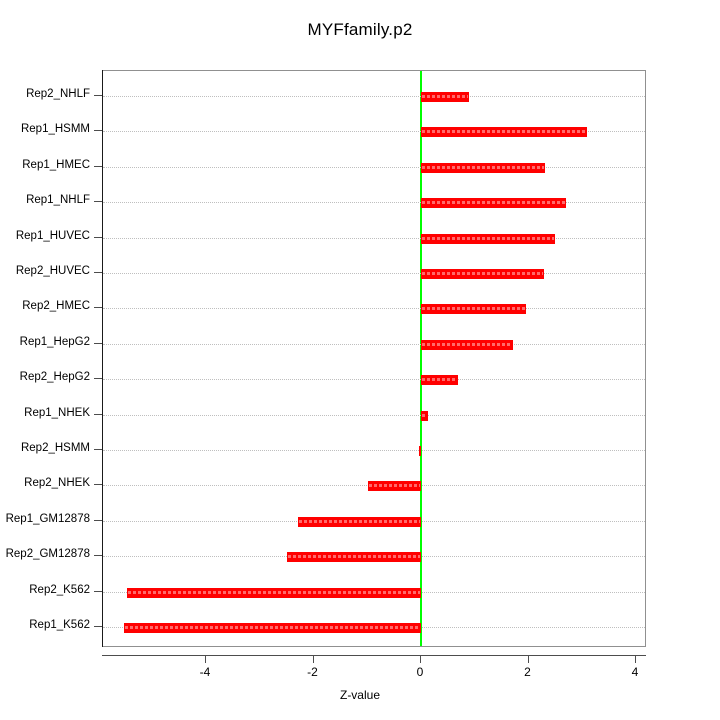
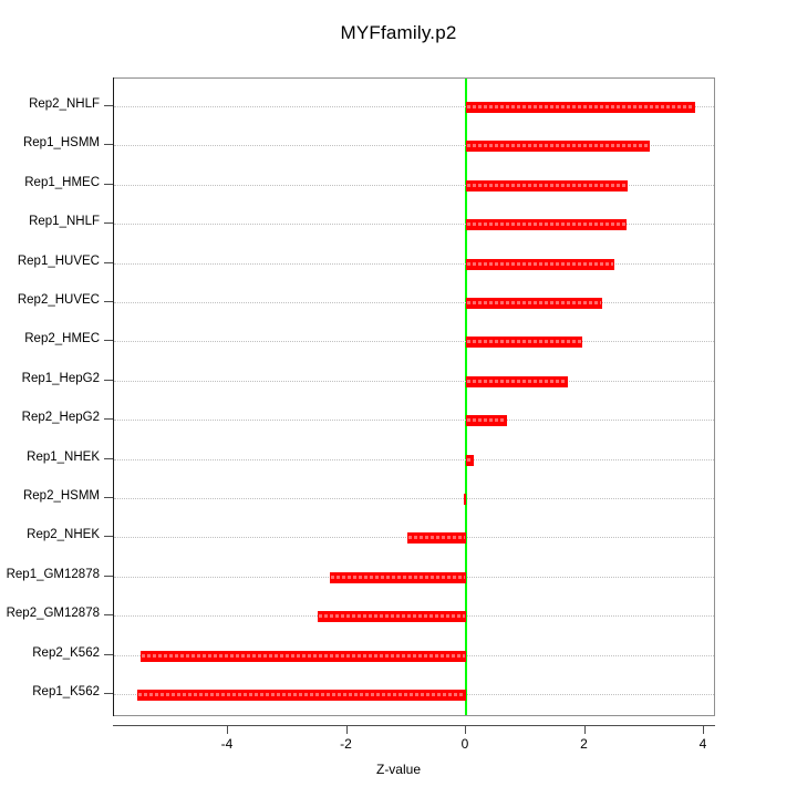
Rep2_NHLF: 0.9 -> 3.9
Rep1_HMEC: 2.3 -> 2.7
